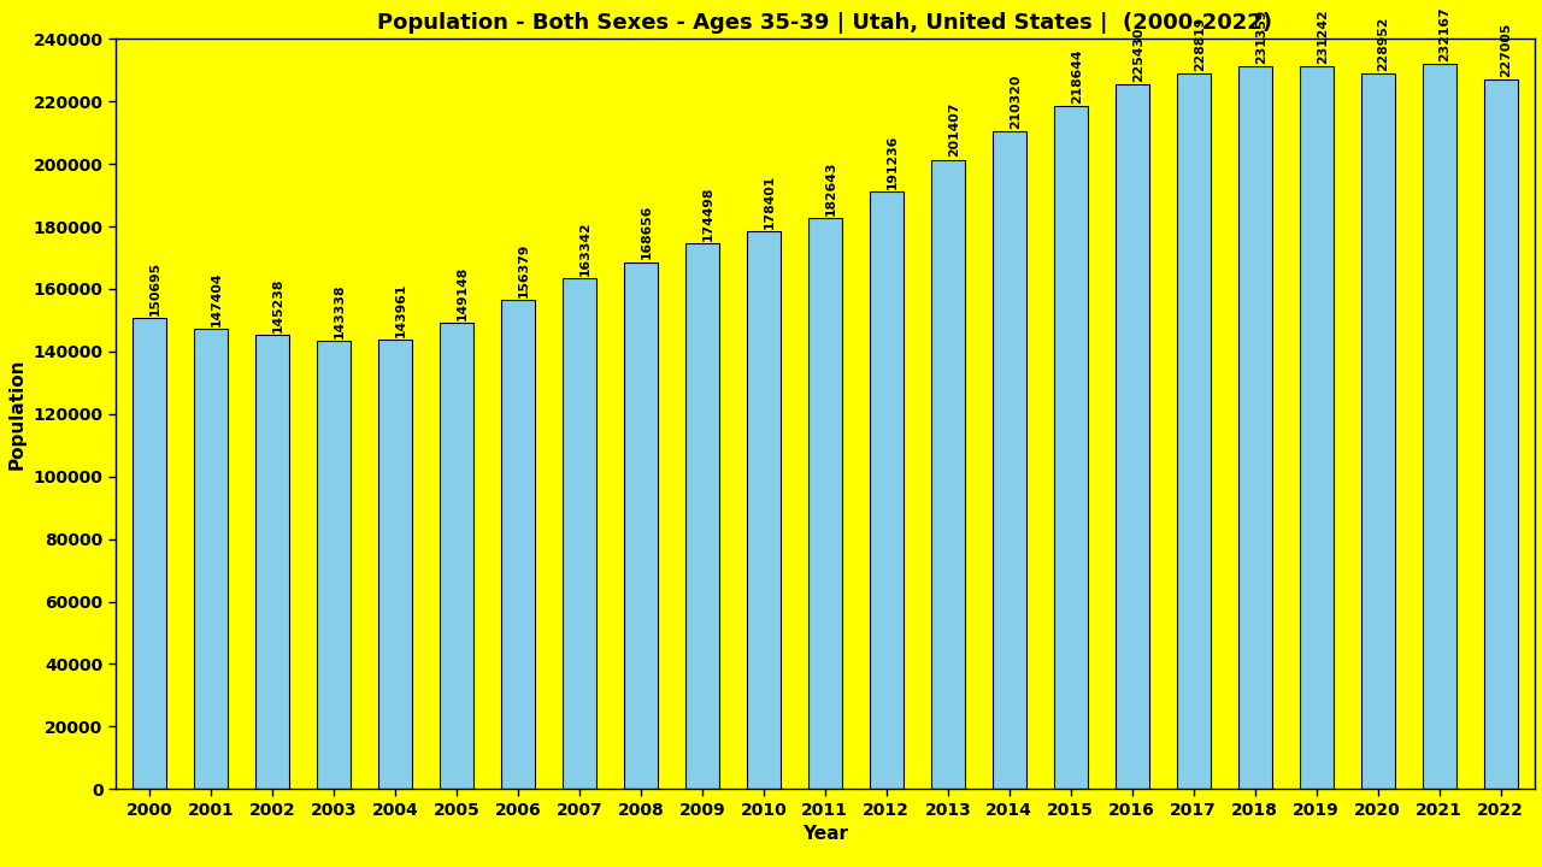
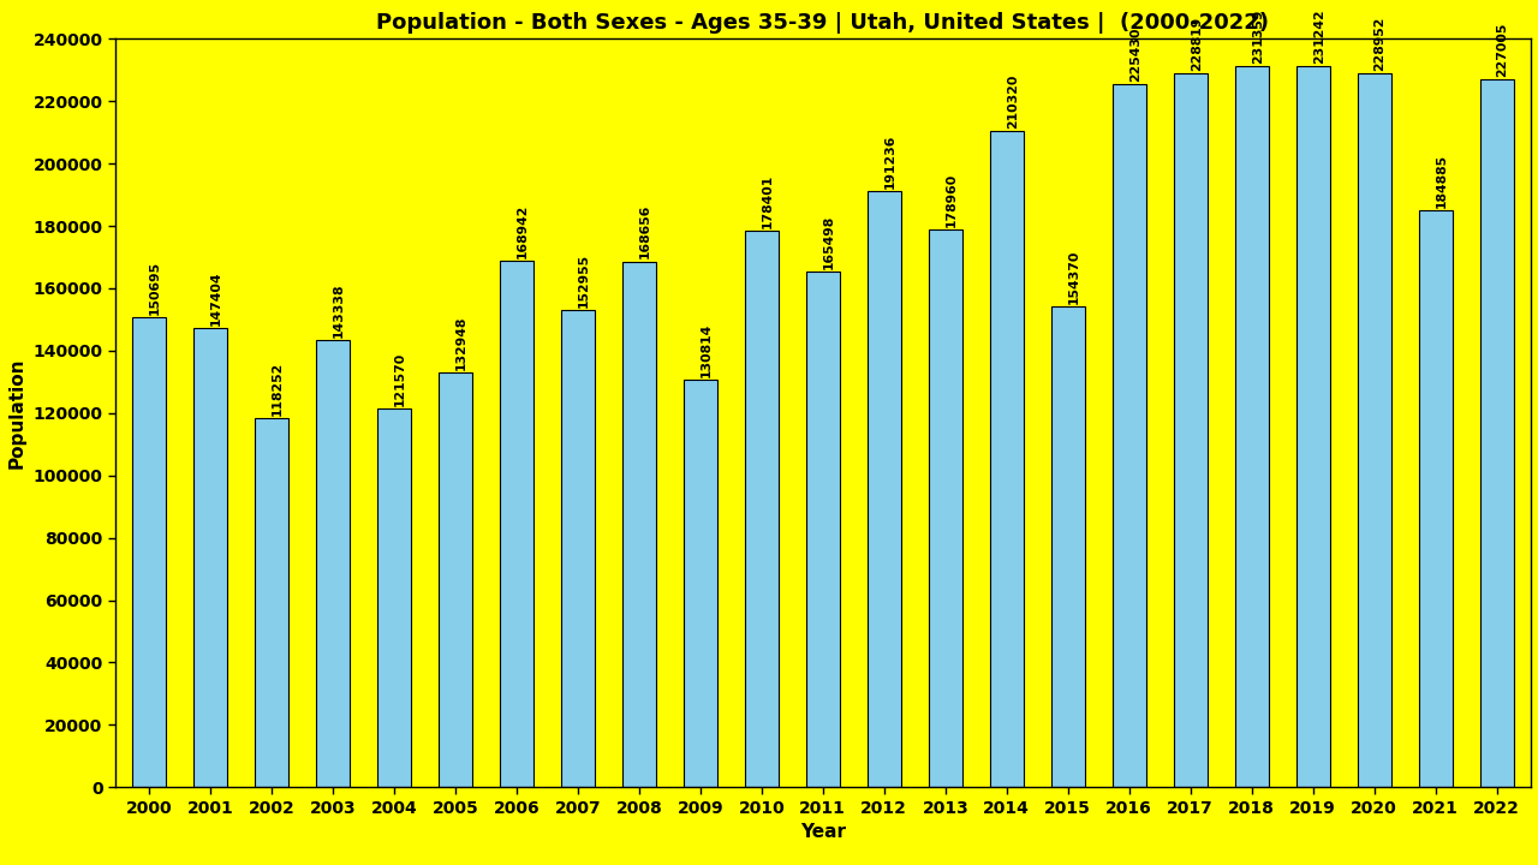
2002: 145238 -> 118252
2004: 143961 -> 121570
2005: 149148 -> 132948
2006: 156379 -> 168942
2007: 163342 -> 152955
2009: 174498 -> 130814
2011: 182643 -> 165498
2013: 201407 -> 178960
2015: 218644 -> 154370
2021: 232167 -> 184885
